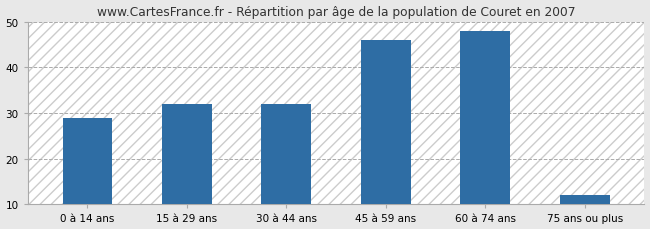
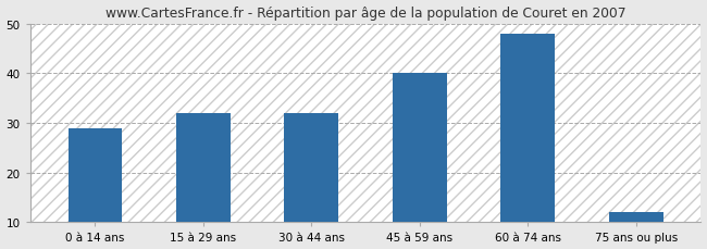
45 à 59 ans: 46 -> 40
